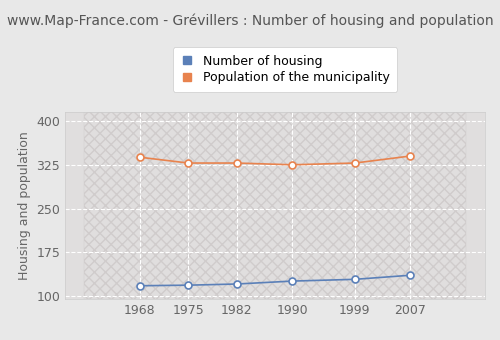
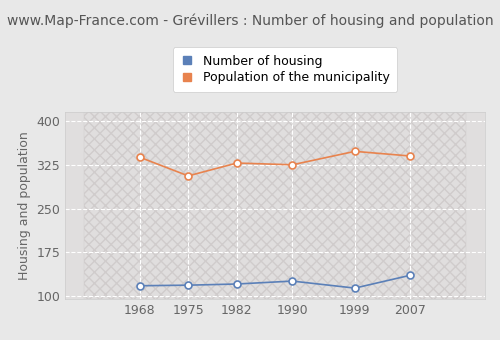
Population of the municipality/1975: 328 -> 306
Number of housing/1999: 129 -> 114
Population of the municipality/1999: 328 -> 348
